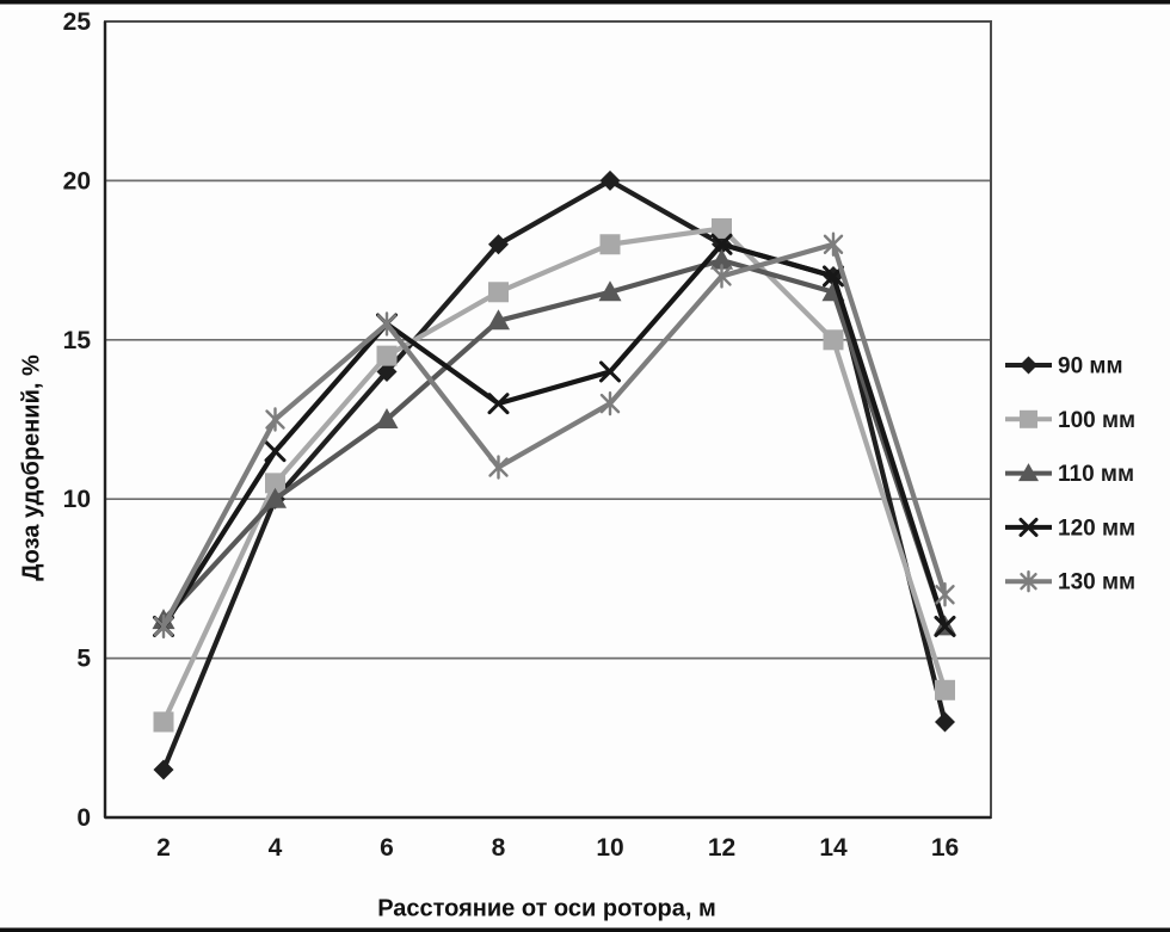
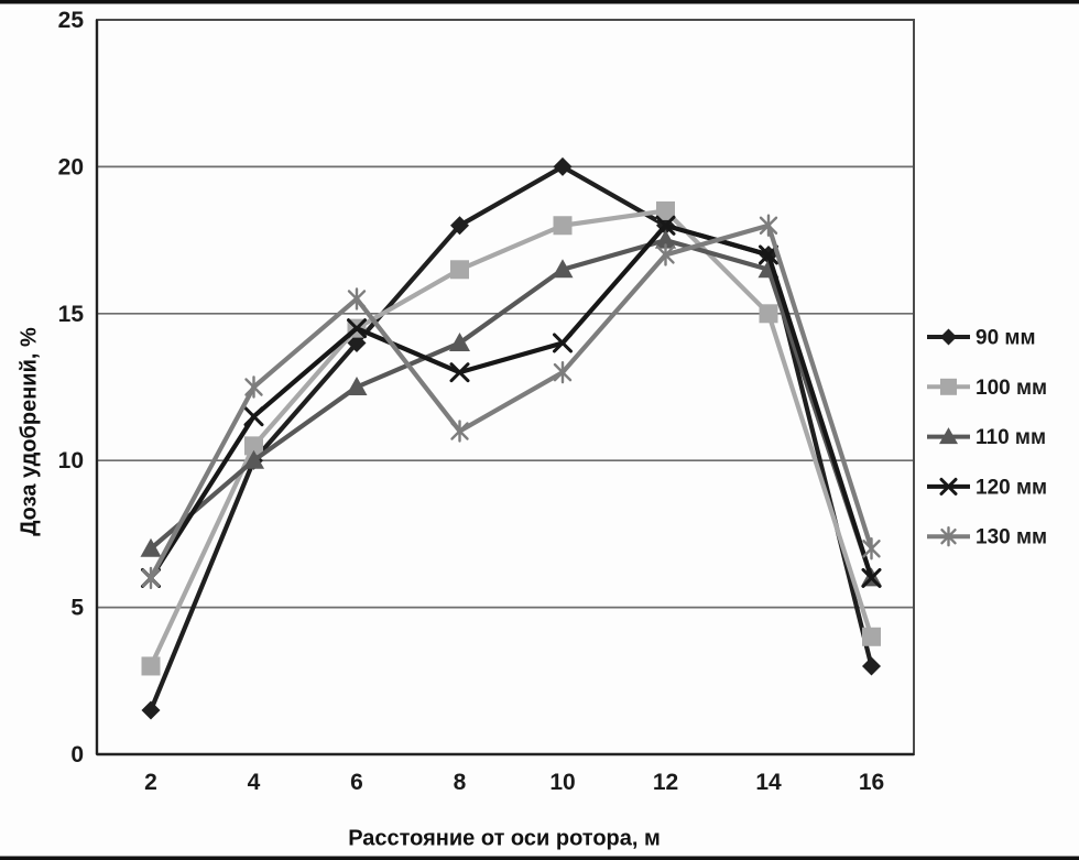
110 мм/2: 6.2 -> 7.0
120 мм/6: 15.5 -> 14.5
110 мм/8: 15.6 -> 14.0
